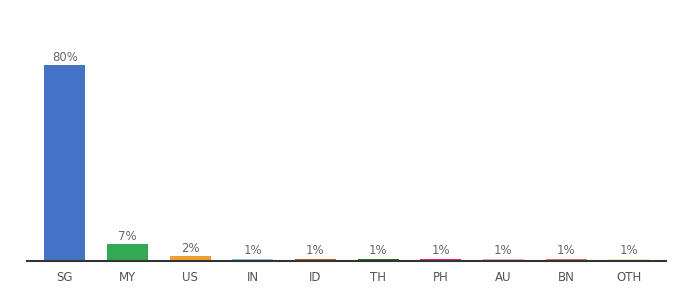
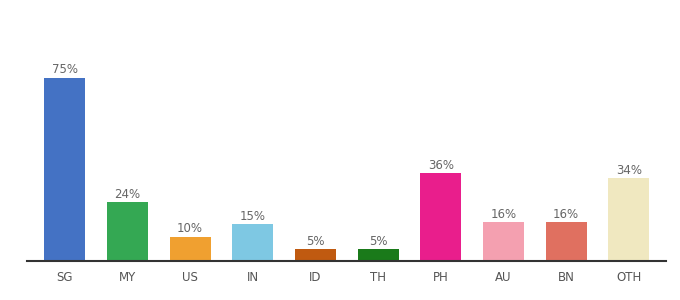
SG: 80% -> 75%
MY: 7% -> 24%
US: 2% -> 10%
IN: 1% -> 15%
ID: 1% -> 5%
TH: 1% -> 5%
PH: 1% -> 36%
AU: 1% -> 16%
BN: 1% -> 16%
OTH: 1% -> 34%
